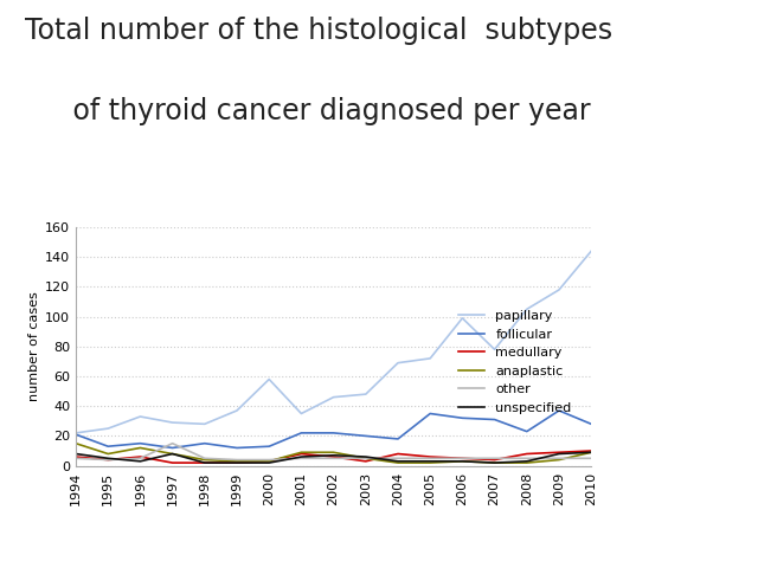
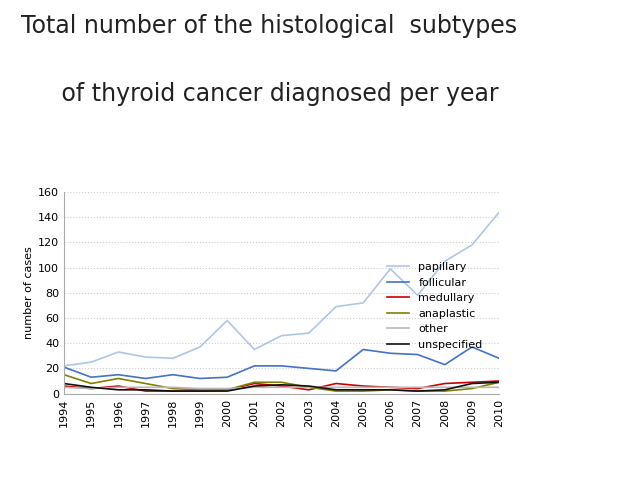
other/1997: 15 -> 5
unspecified/1997: 8 -> 3
